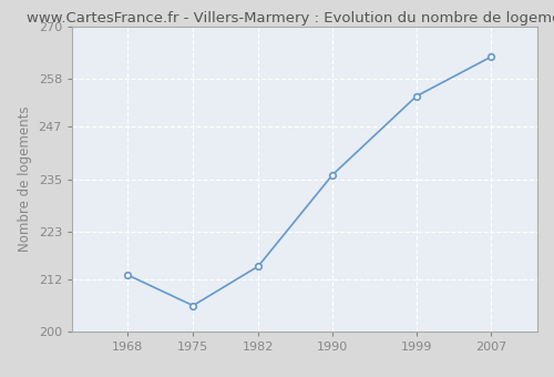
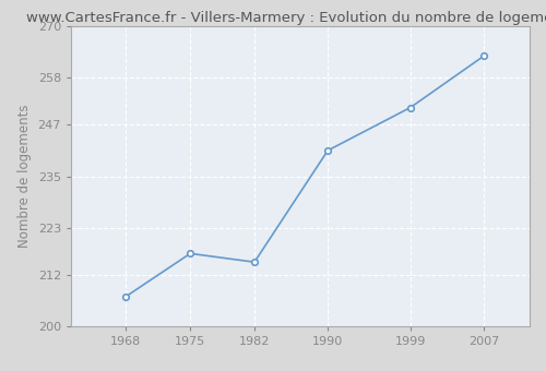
1968: 213 -> 207
1975: 206 -> 217
1990: 236 -> 241
1999: 254 -> 251
